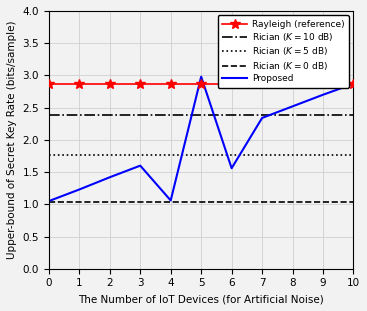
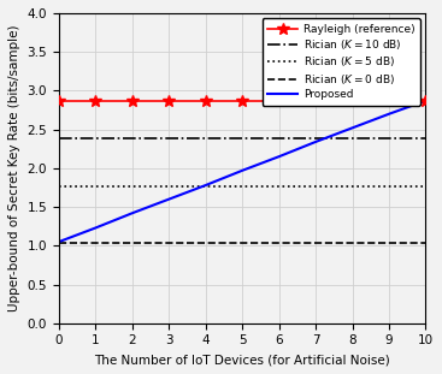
Proposed/4: 1.06 -> 1.78
Proposed/5: 2.98 -> 1.97
Proposed/6: 1.56 -> 2.15
